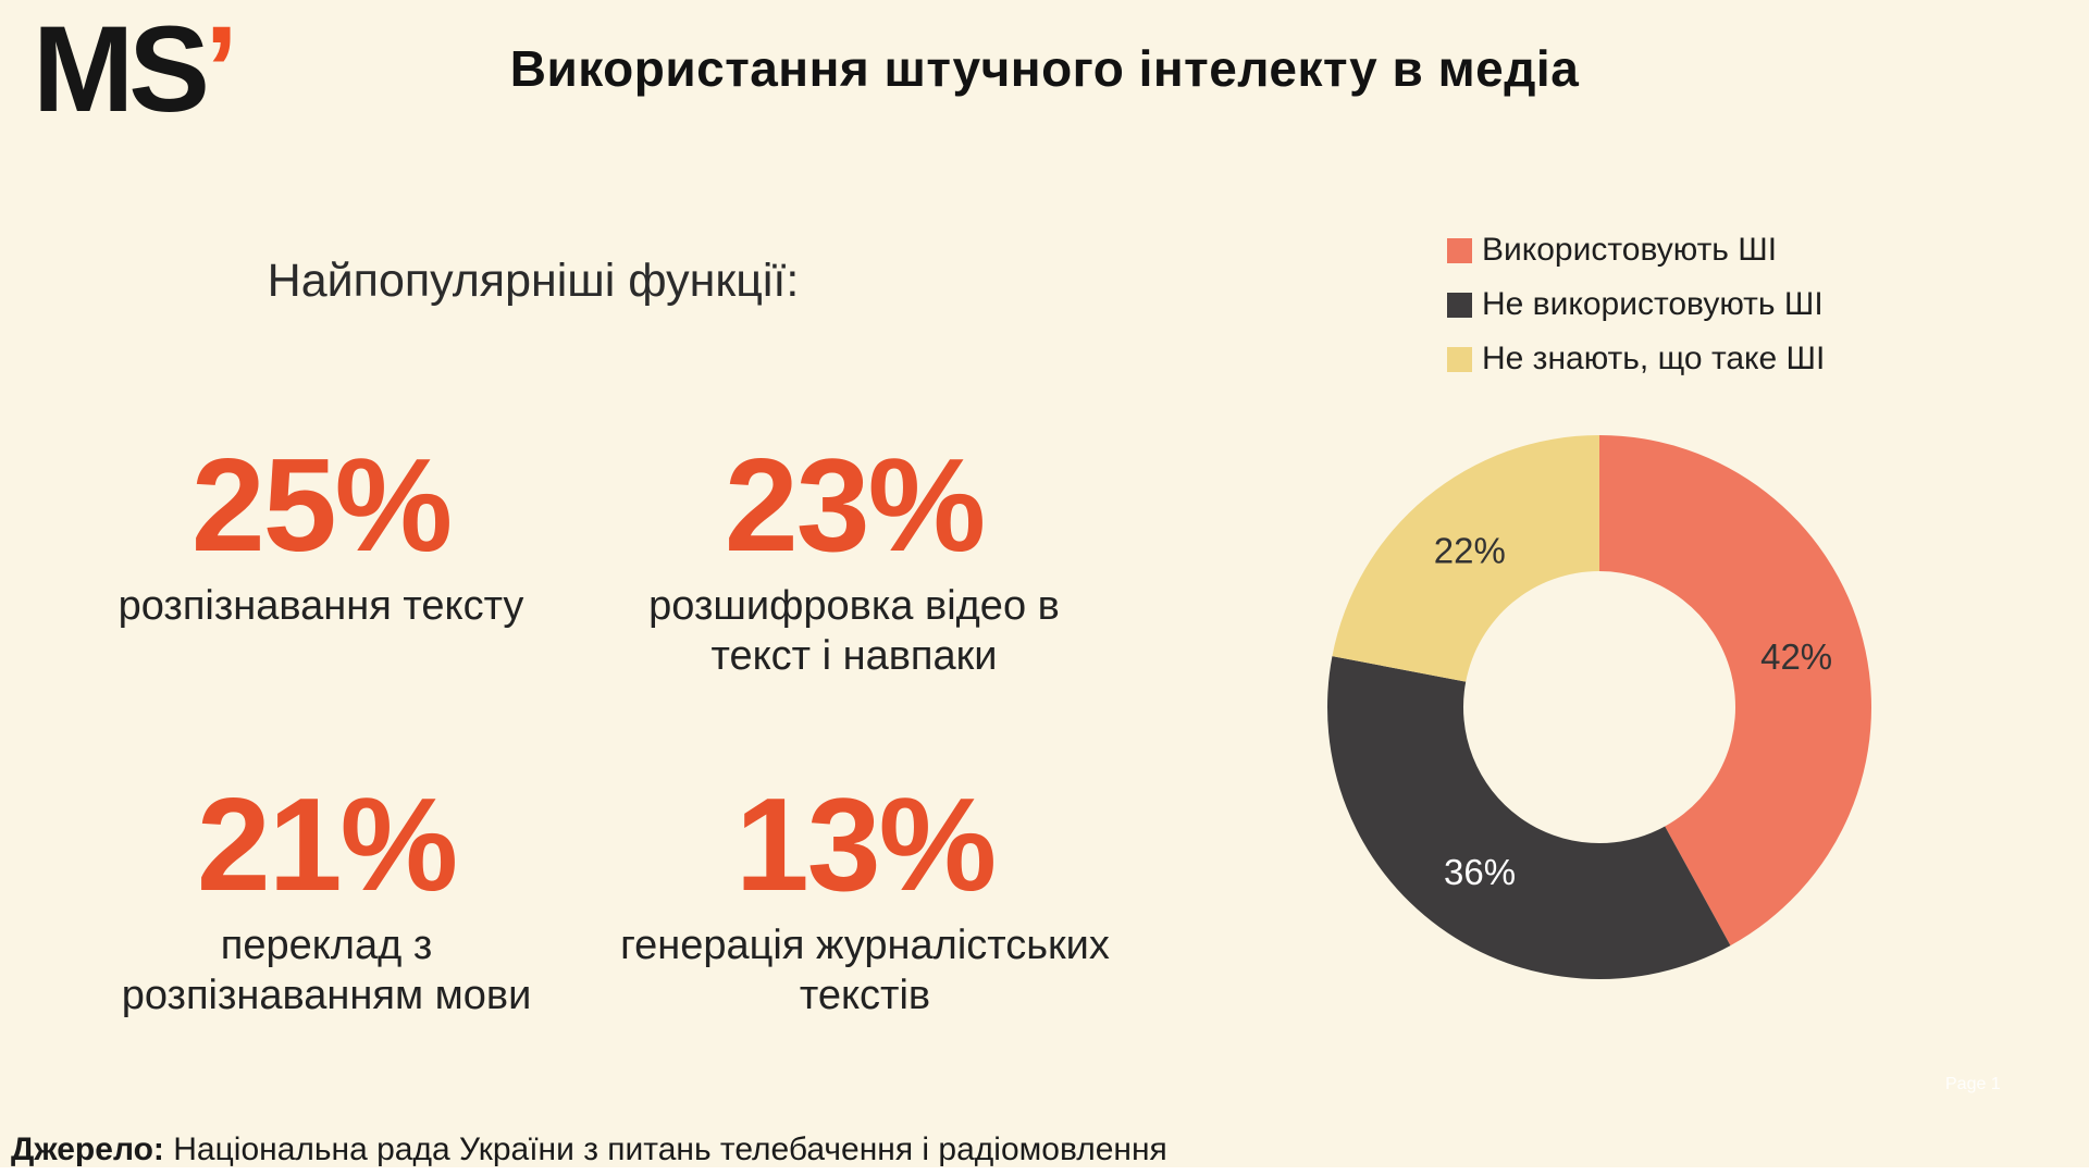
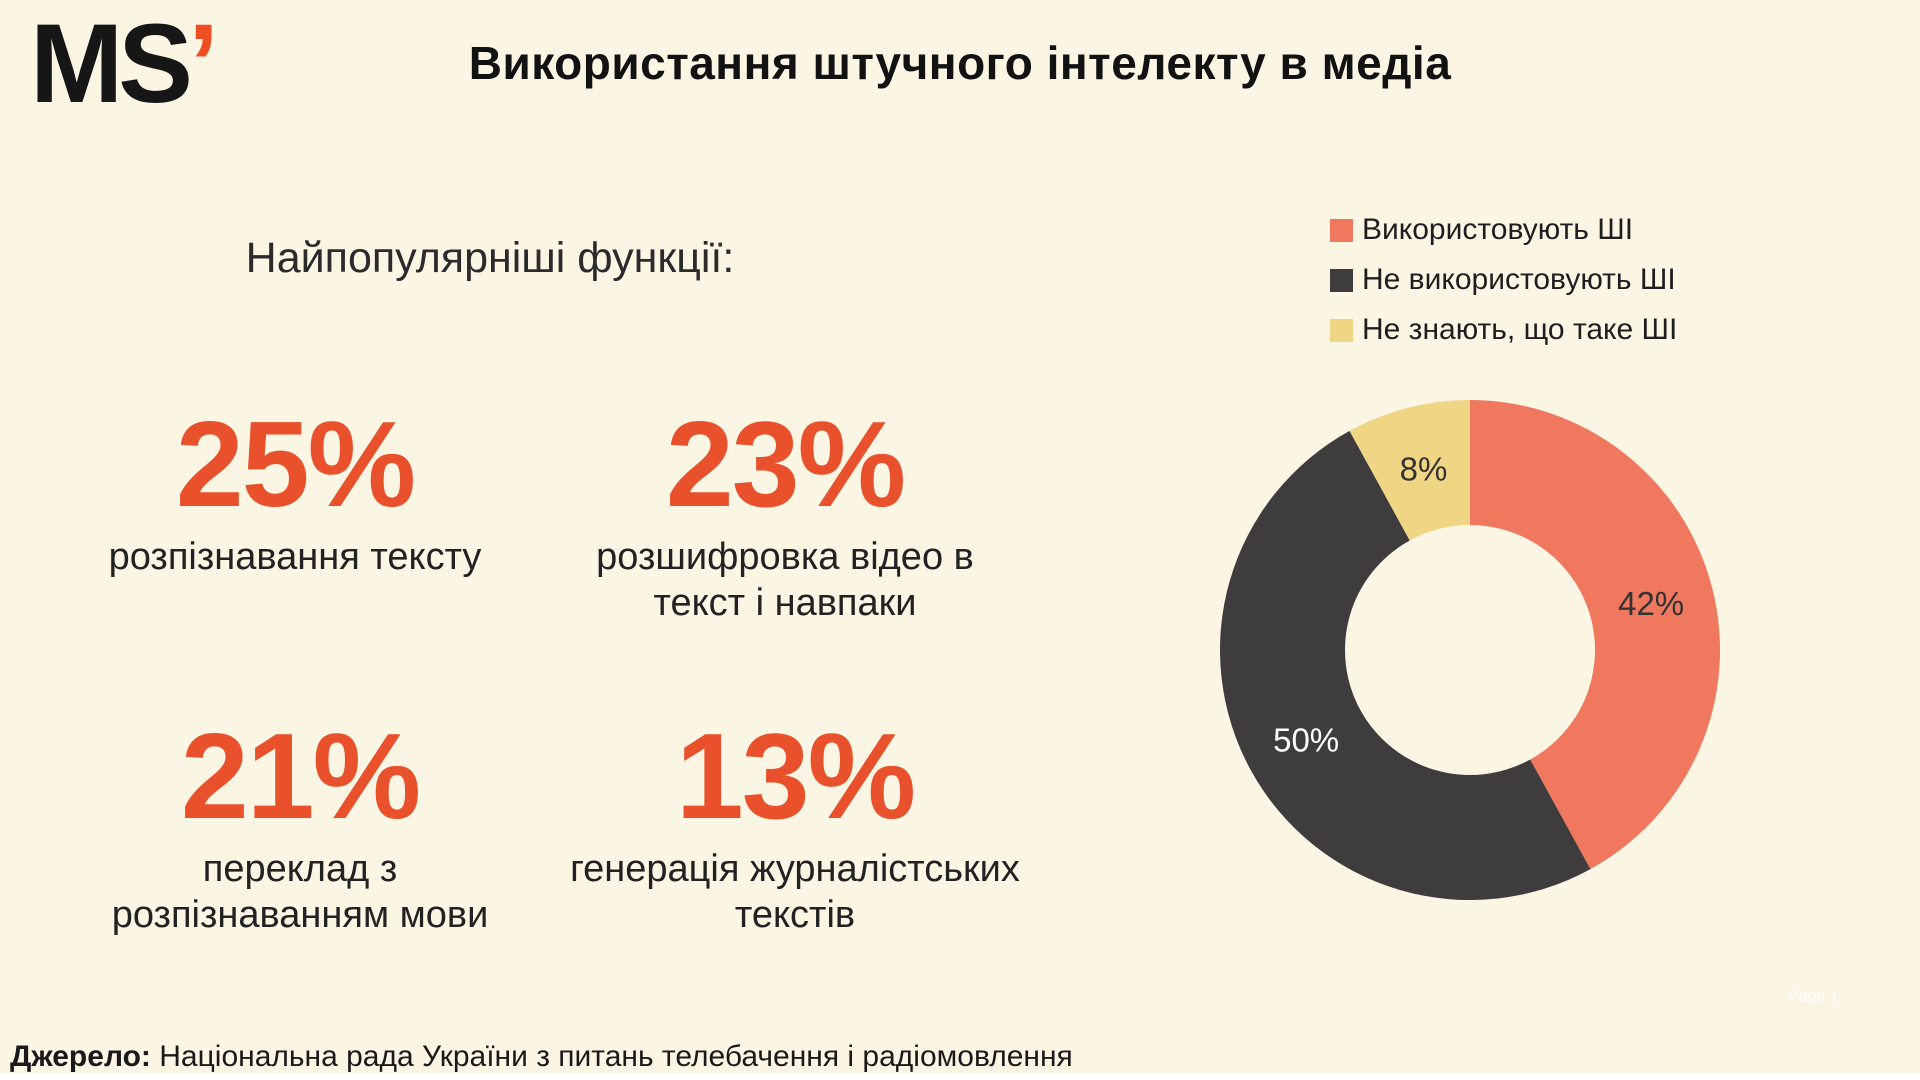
Не використовують ШІ: 36% -> 50%
Не знають, що таке ШІ: 22% -> 8%
